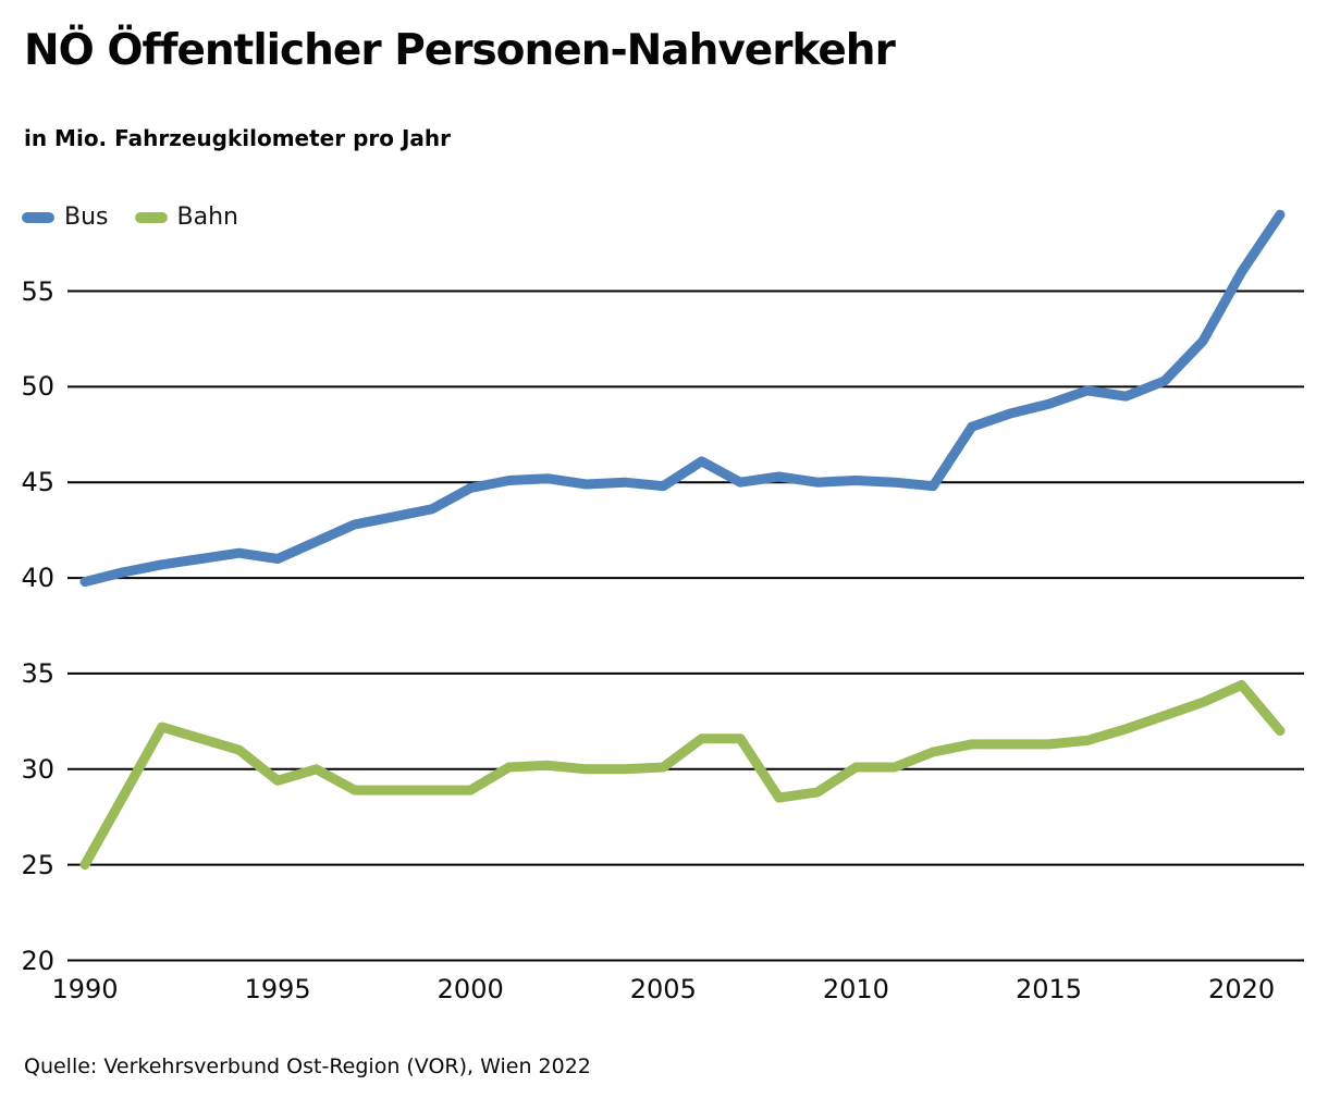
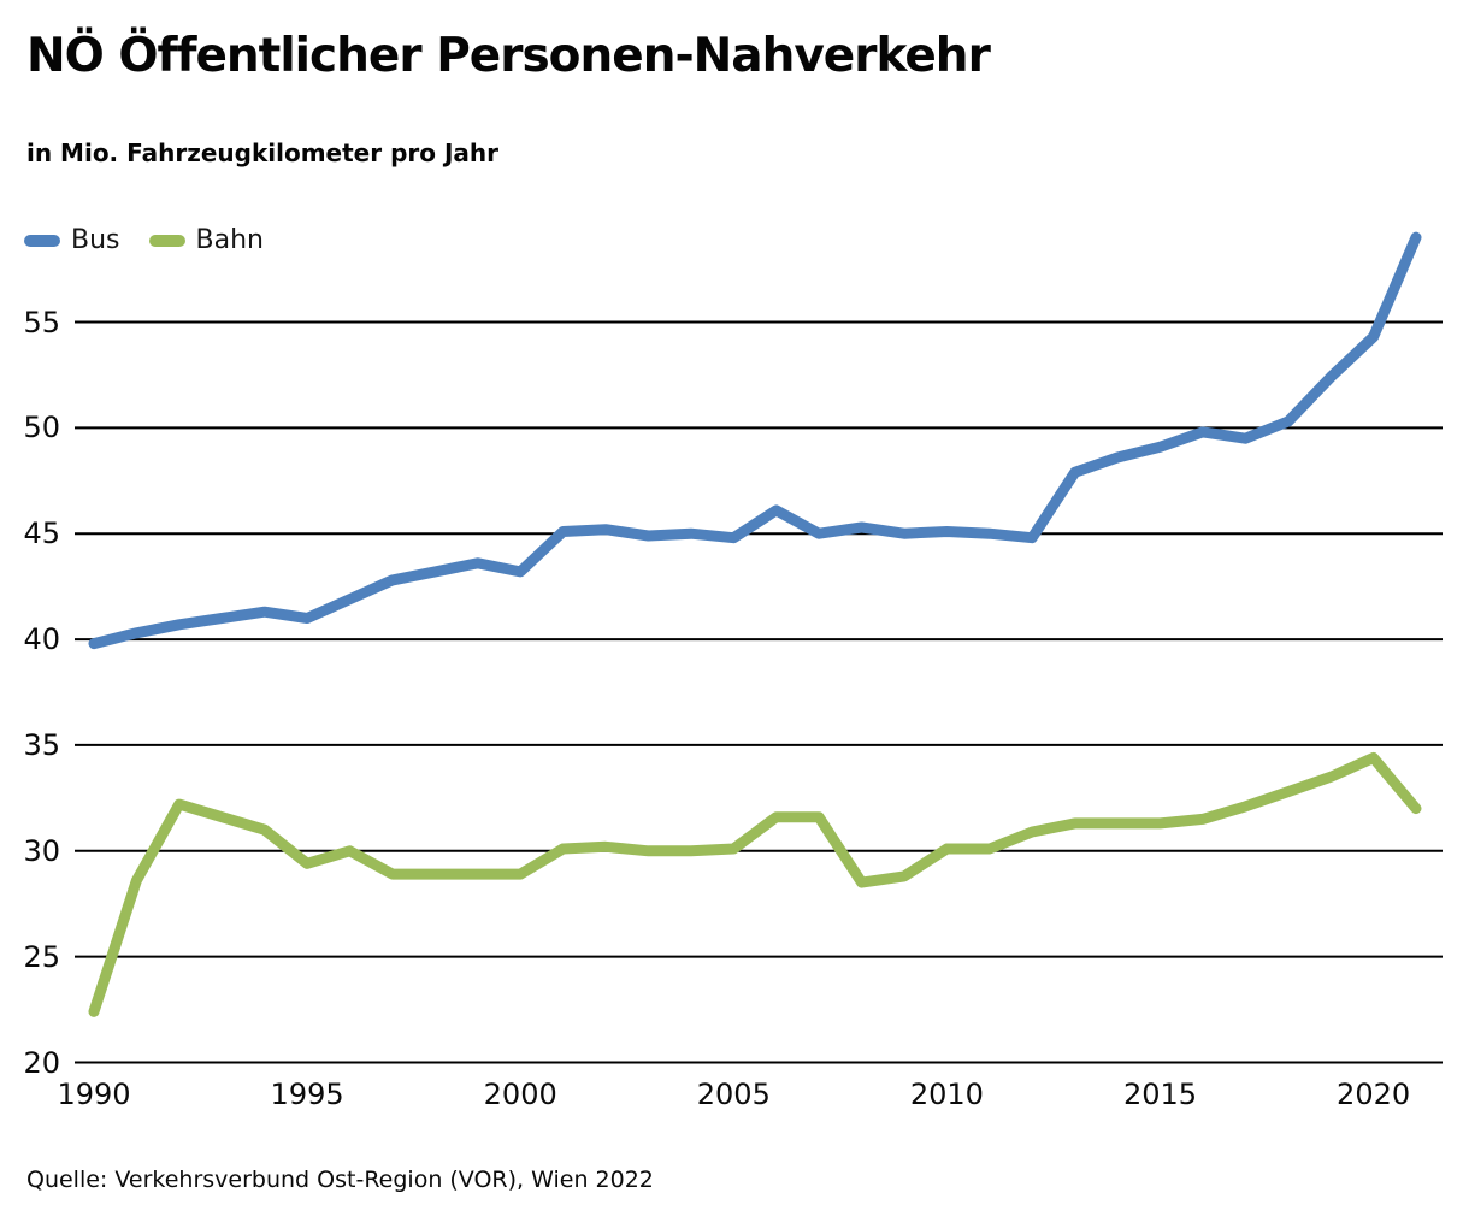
Bahn/1990: 25.0 -> 22.4
Bus/2000: 44.7 -> 43.2
Bus/2020: 56.0 -> 54.3
